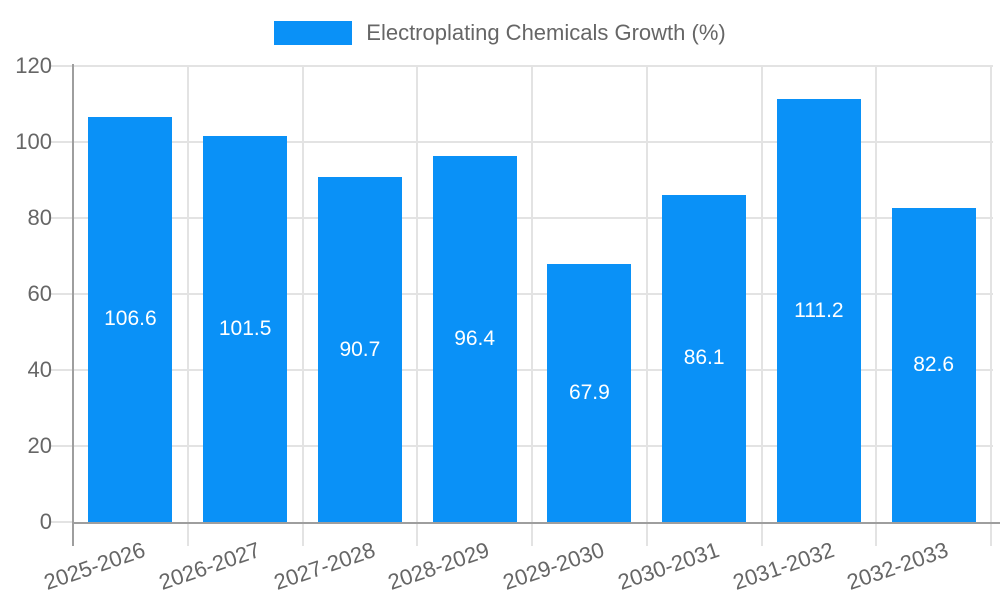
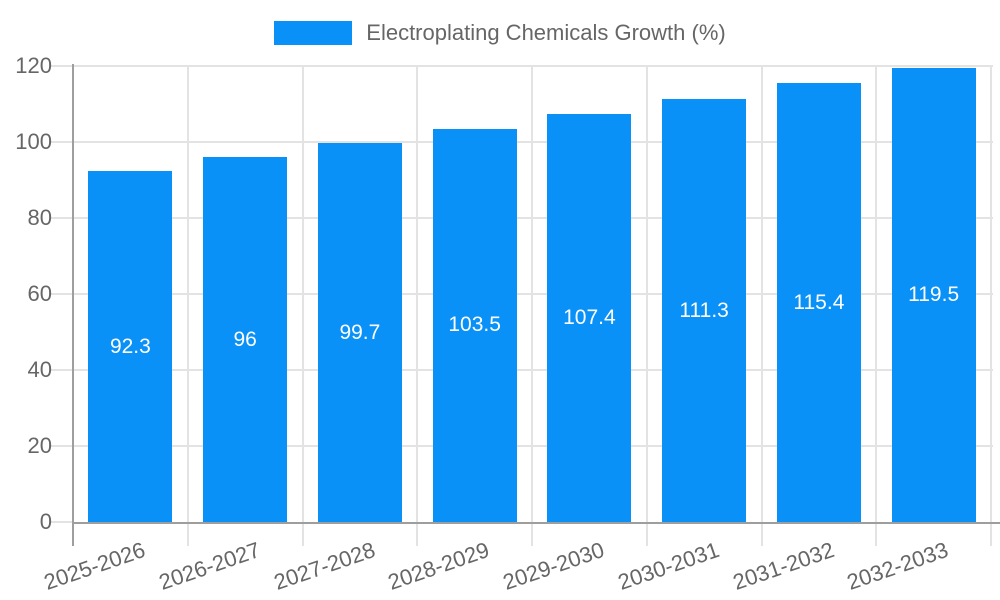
2025-2026: 106.6 -> 92.3
2026-2027: 101.5 -> 96
2027-2028: 90.7 -> 99.7
2028-2029: 96.4 -> 103.5
2029-2030: 67.9 -> 107.4
2030-2031: 86.1 -> 111.3
2031-2032: 111.2 -> 115.4
2032-2033: 82.6 -> 119.5
